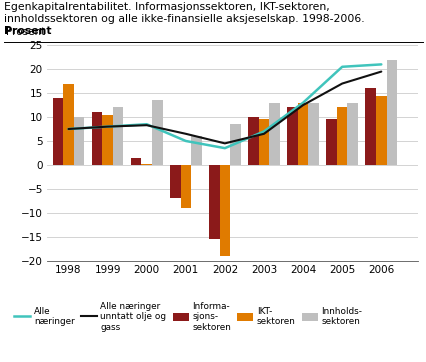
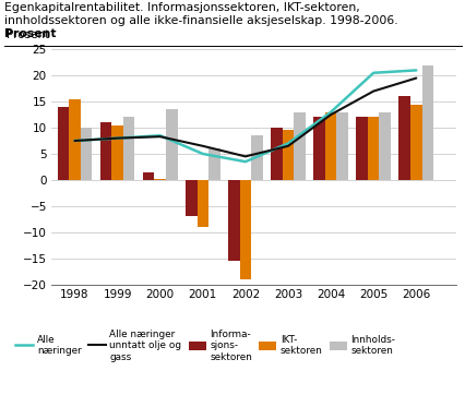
IKT- sektoren/1998: 17.0 -> 15.5
Informa- sjons- sektoren/2005: 9.5 -> 12.0
